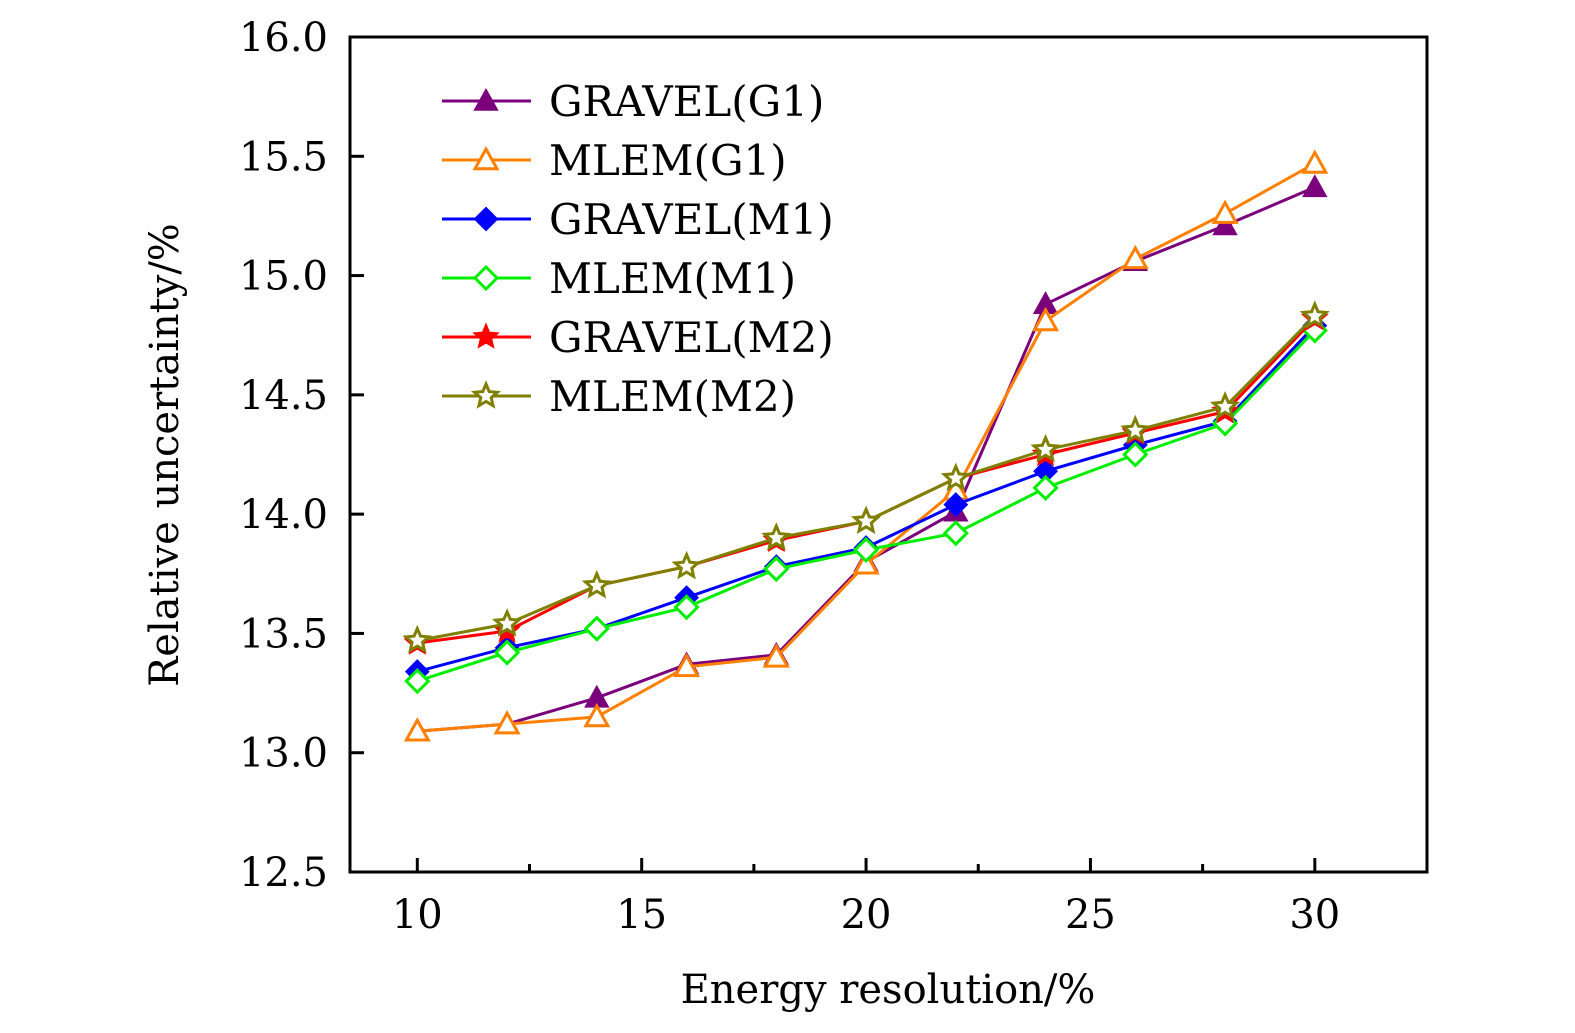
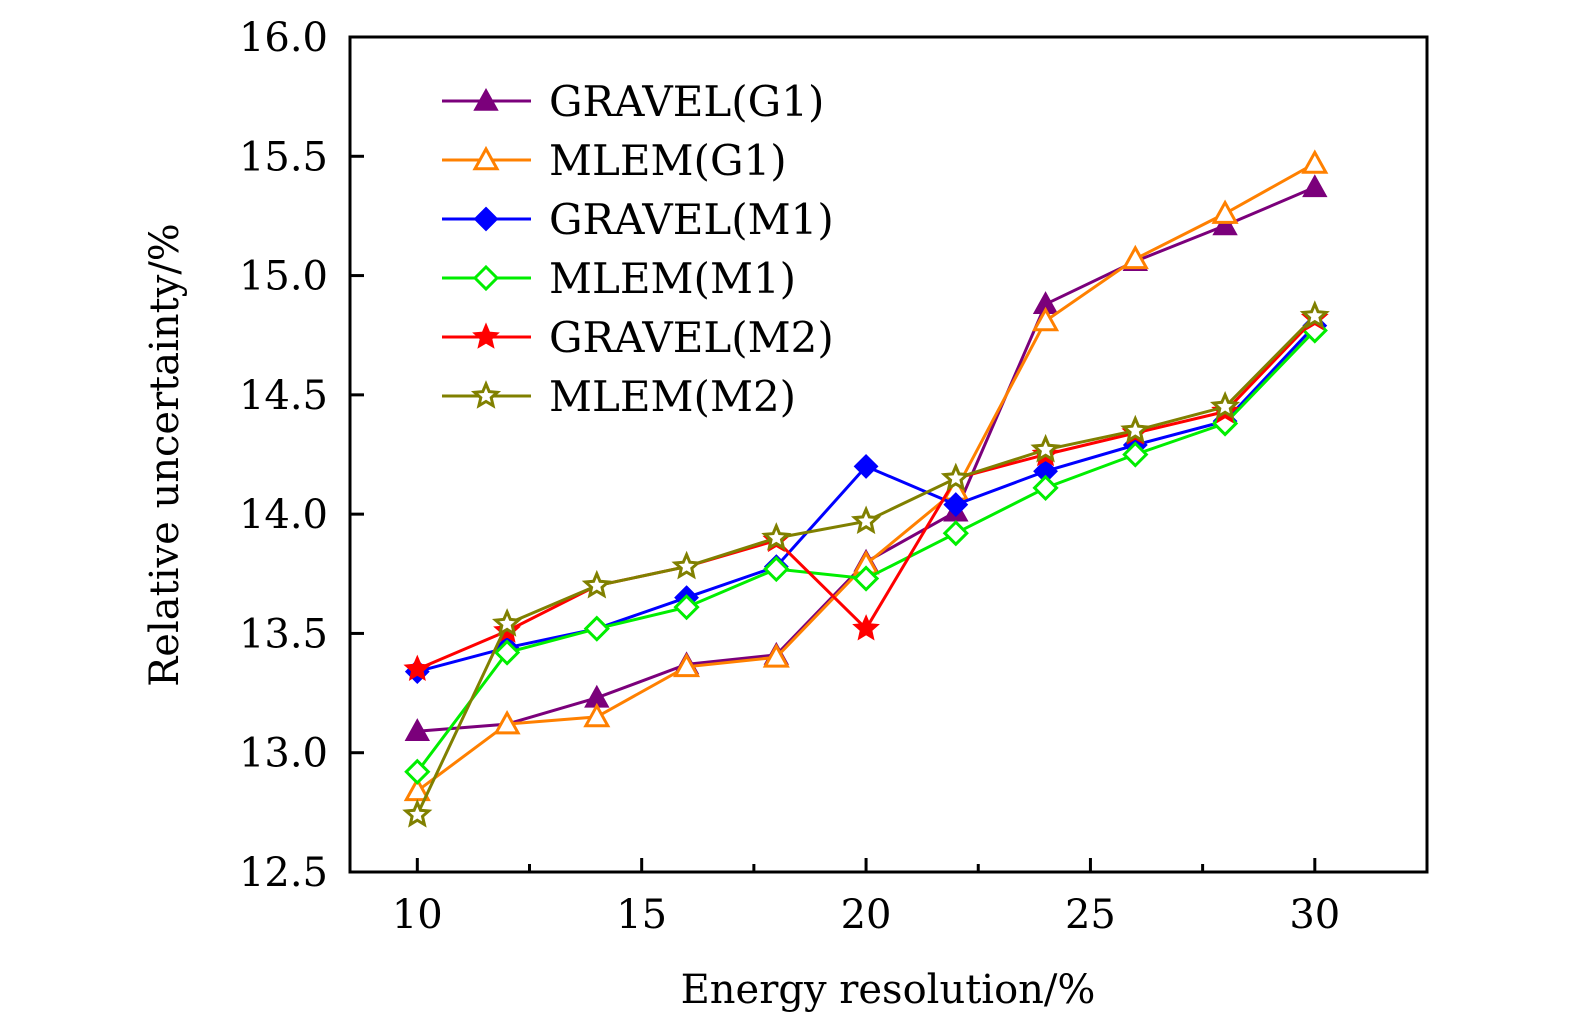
MLEM(G1)/10: 13.09 -> 12.84
MLEM(M1)/10: 13.30 -> 12.92
GRAVEL(M2)/10: 13.46 -> 13.35
MLEM(M2)/10: 13.47 -> 12.74
GRAVEL(M1)/20: 13.86 -> 14.20
MLEM(M1)/20: 13.85 -> 13.73
GRAVEL(M2)/20: 13.97 -> 13.52
